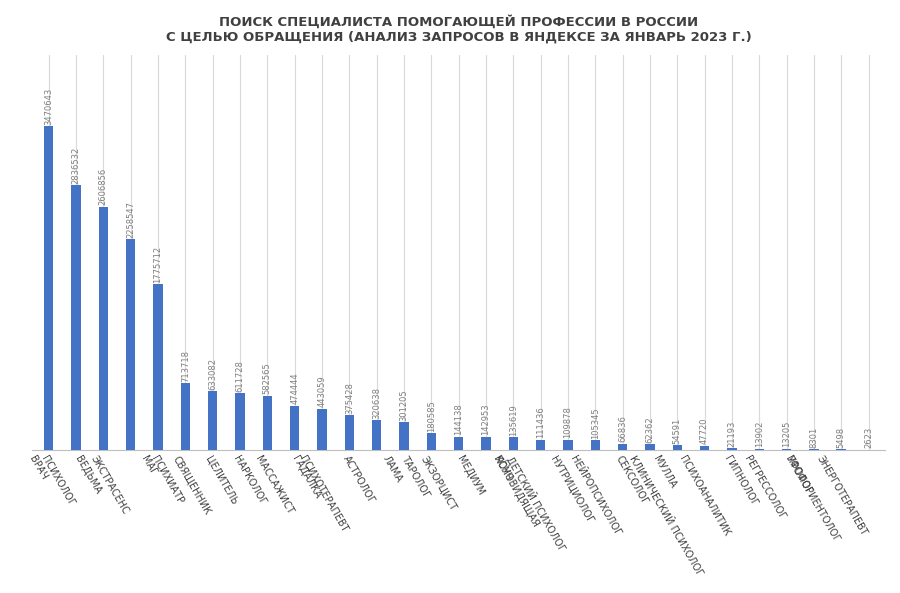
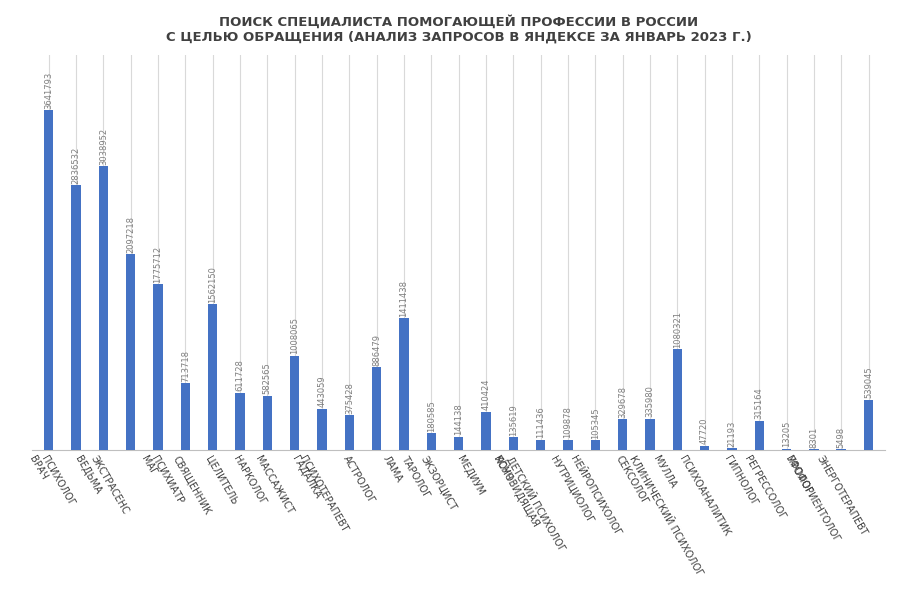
ВРАЧ: 3470643 -> 3641793
ВЕДЬМА: 2606856 -> 3038952
ЭКСТРАСЕНС: 2258547 -> 2097218
СВЯЩЕННИК: 633082 -> 1562150
МАССАЖИСТ: 474444 -> 1008065
АСТРОЛОГ: 320638 -> 886479
ЛАМА: 301205 -> 1411438
МЕДИУМ: 142953 -> 410424
НЕЙРОПСИХОЛОГ: 66836 -> 329678
СЕКСОЛОГ: 62362 -> 335980
МУЛЛА: 54591 -> 1080321
ГИПНОЛОГ: 13902 -> 315164
ЭНЕРГОТЕРАПЕВТ: 2623 -> 539045
